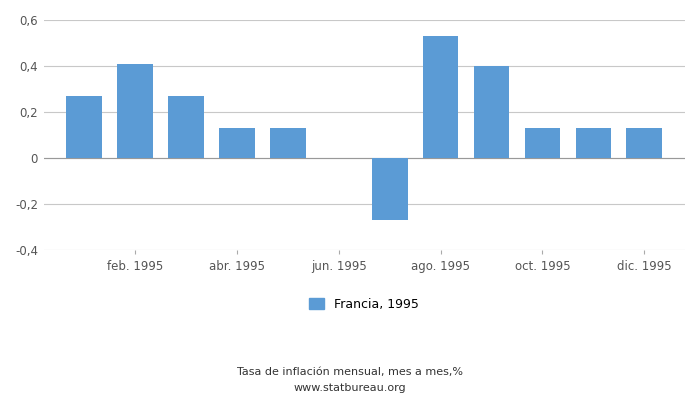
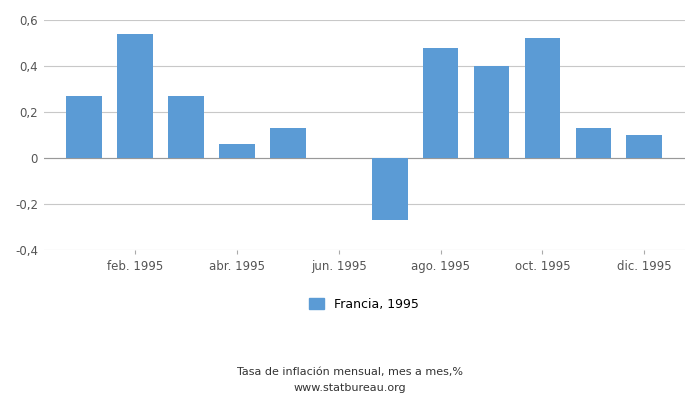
feb. 1995: 0,41 -> 0,54
abr. 1995: 0,13 -> 0,06
ago. 1995: 0,53 -> 0,48
oct. 1995: 0,13 -> 0,52
dic. 1995: 0,13 -> 0,10
